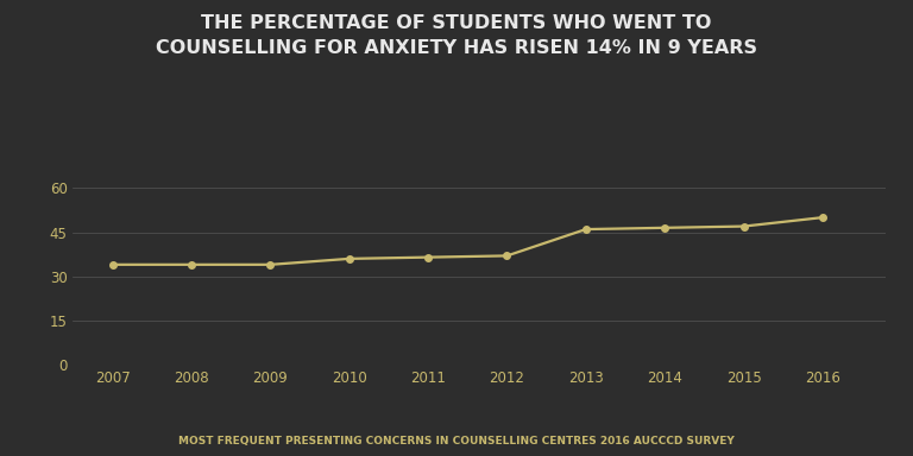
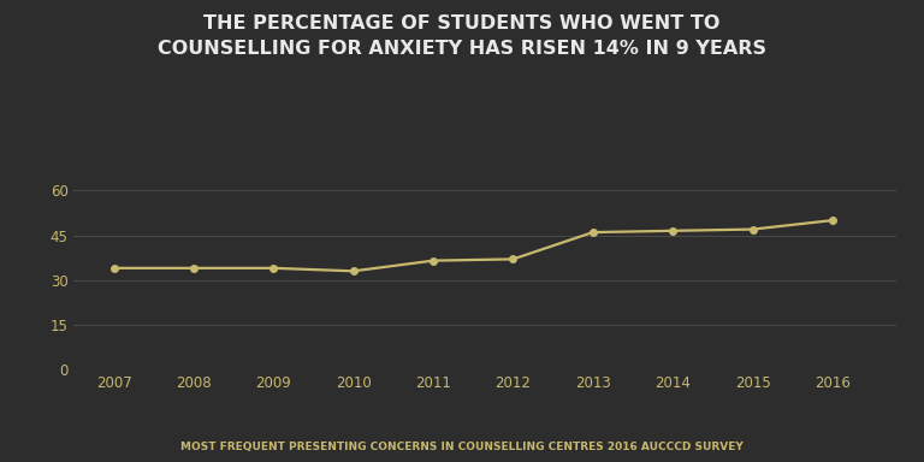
2010: 36.0 -> 33.0
